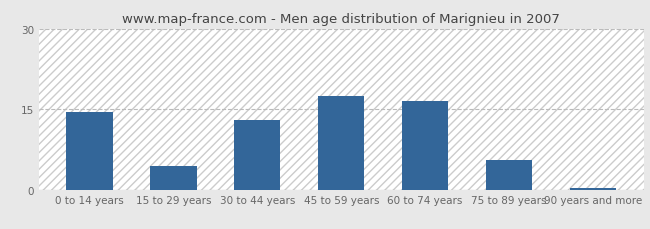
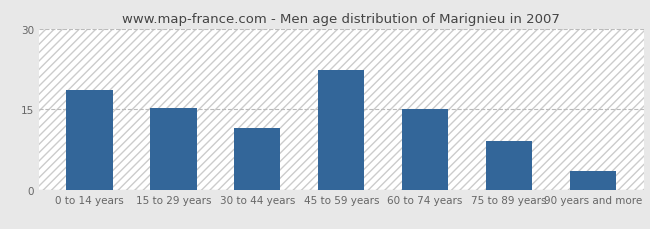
0 to 14 years: 14.5 -> 18.6
15 to 29 years: 4.5 -> 15.2
30 to 44 years: 13.0 -> 11.6
45 to 59 years: 17.5 -> 22.4
60 to 74 years: 16.5 -> 15.0
75 to 89 years: 5.5 -> 9.2
90 years and more: 0.3 -> 3.6
